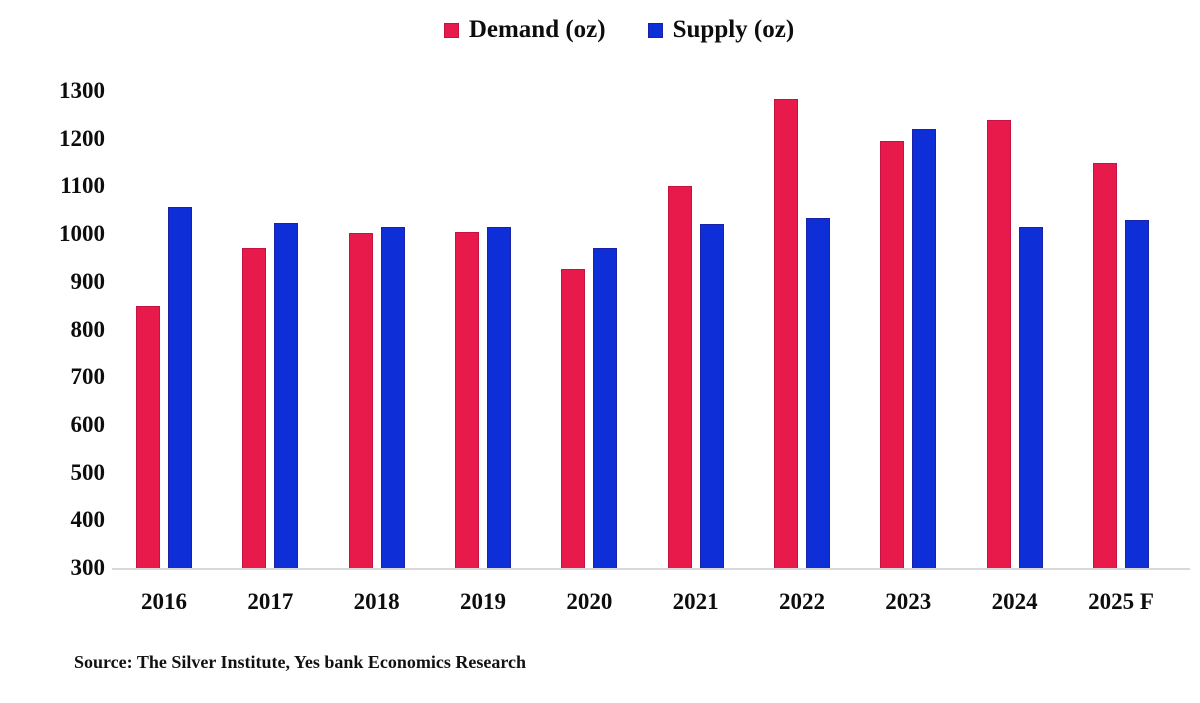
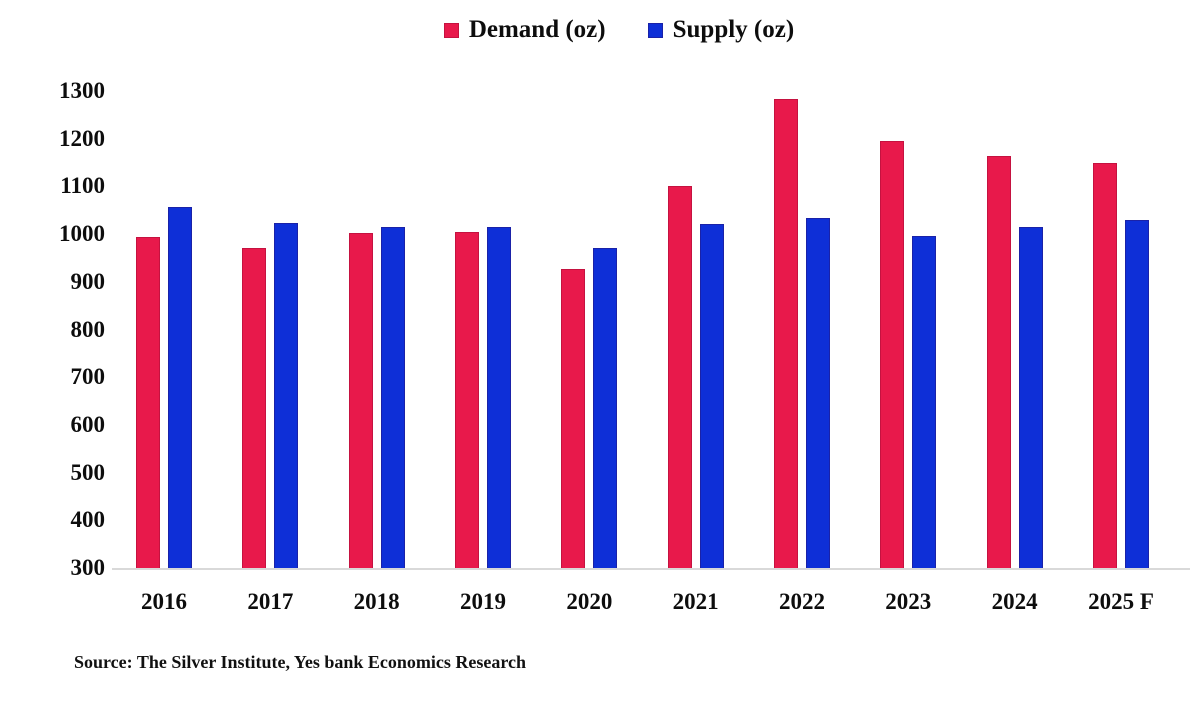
Demand (oz)/2016: 850 -> 990
Supply (oz)/2023: 1220 -> 1000
Demand (oz)/2024: 1240 -> 1160
